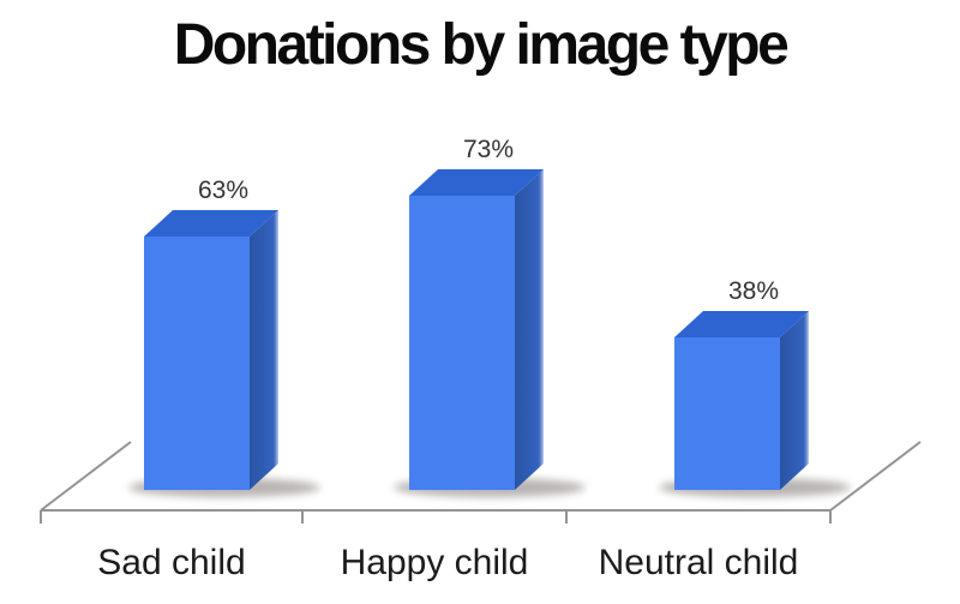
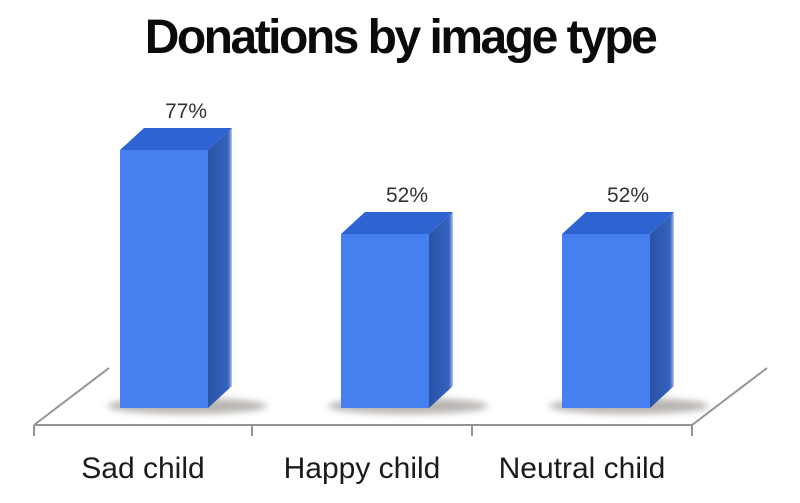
Sad child: 63% -> 77%
Happy child: 73% -> 52%
Neutral child: 38% -> 52%
